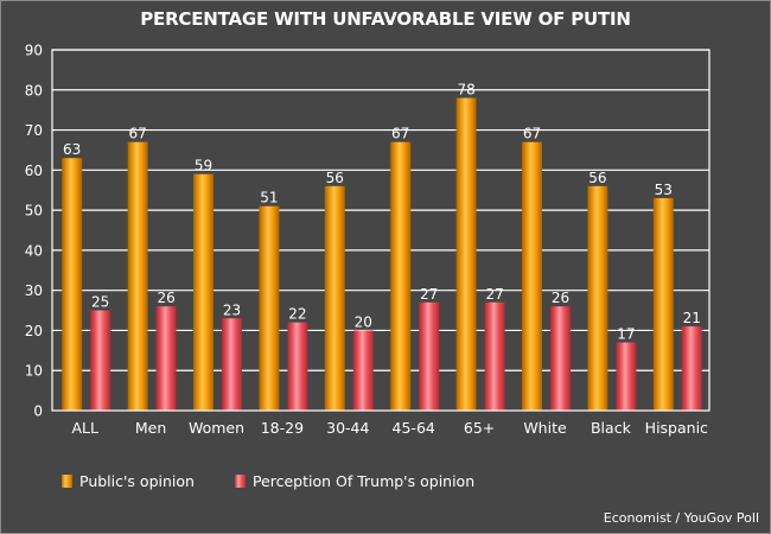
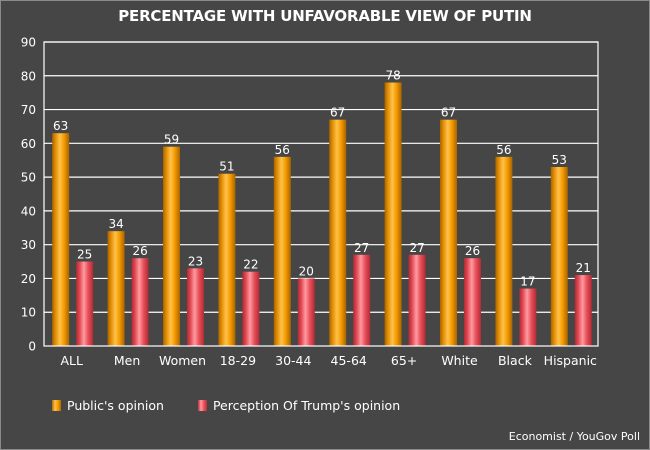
Public's opinion/Men: 67 -> 34
